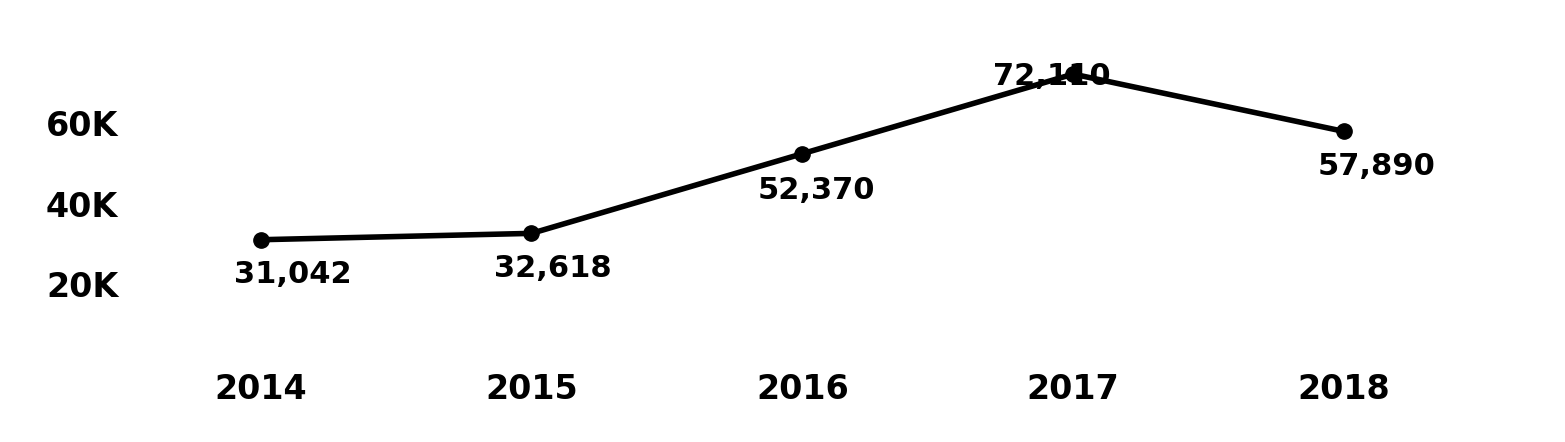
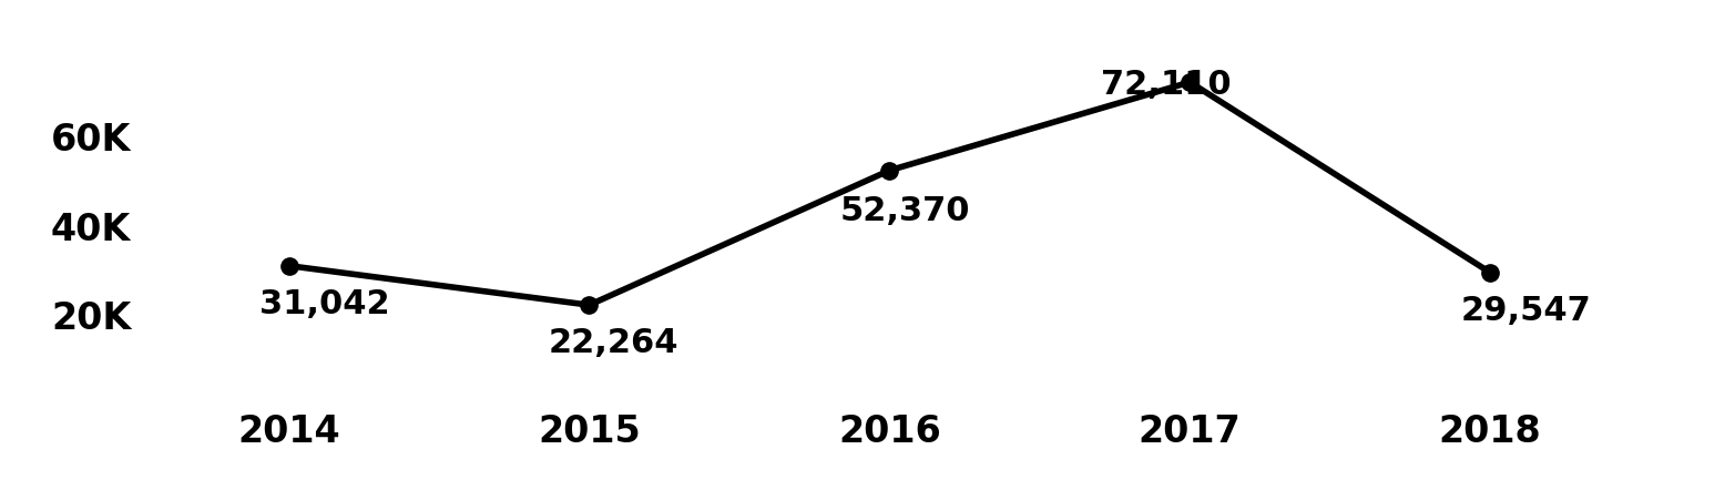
2015: 32,618 -> 22,264
2018: 57,890 -> 29,547
